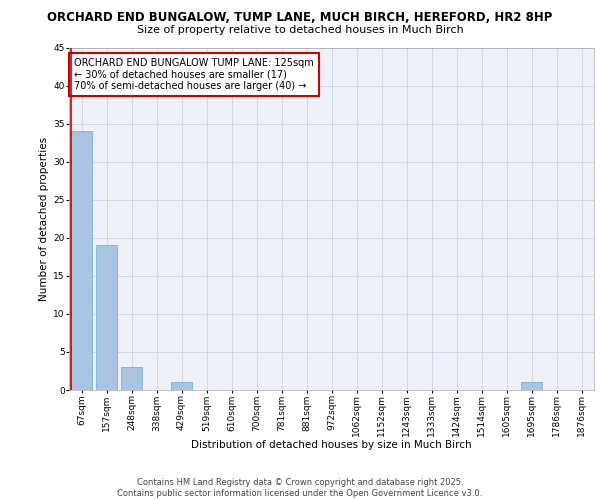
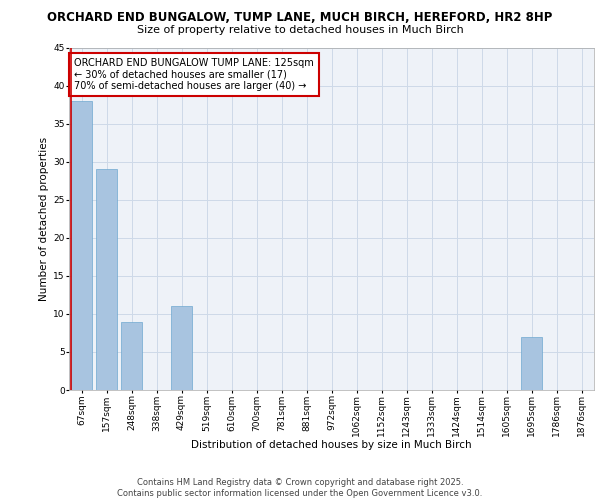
67sqm: 34 -> 38
157sqm: 19 -> 29
248sqm: 3 -> 9
429sqm: 1 -> 11
1695sqm: 1 -> 7
